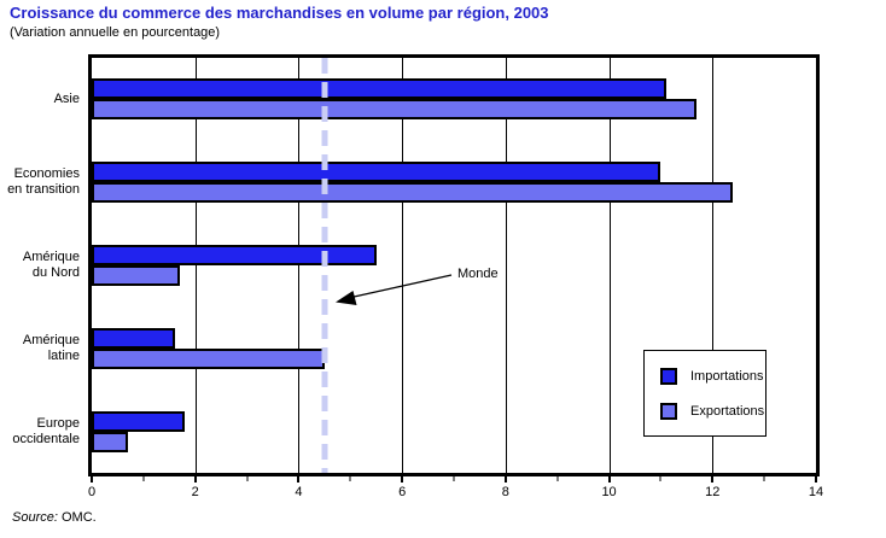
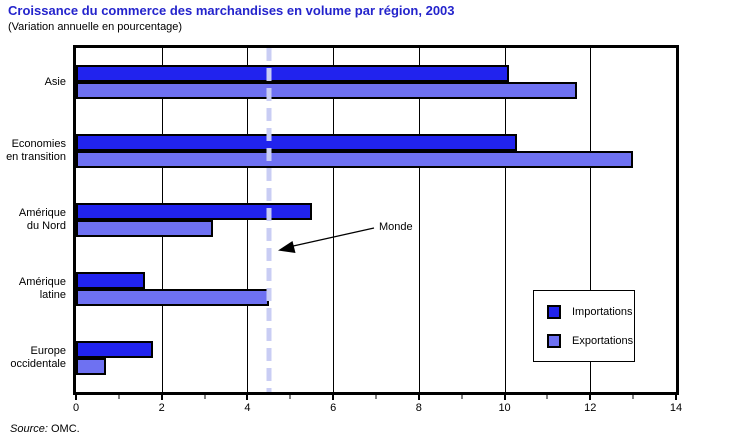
Importations/Asie: 11.1 -> 10.1
Importations/Economies en transition: 11.0 -> 10.3
Exportations/Economies en transition: 12.4 -> 13.0
Exportations/Amérique du Nord: 1.7 -> 3.2
